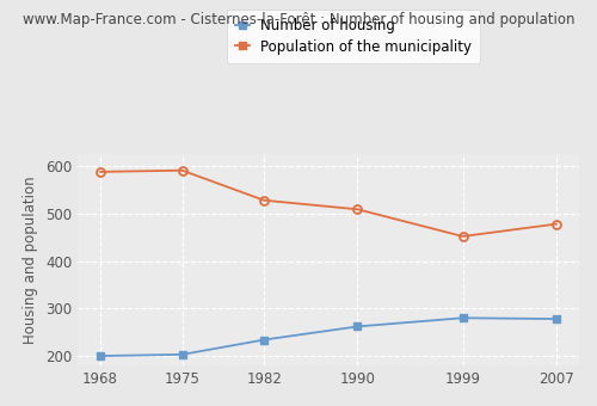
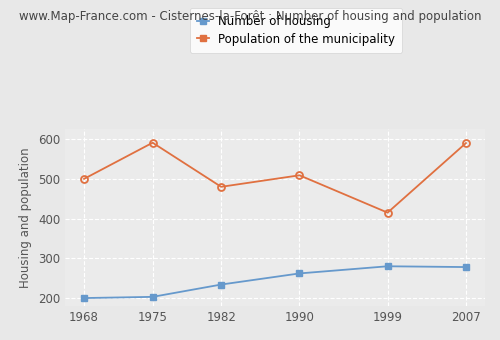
Population of the municipality/1968: 588 -> 500
Population of the municipality/1982: 528 -> 480
Population of the municipality/1999: 452 -> 415
Population of the municipality/2007: 478 -> 590
